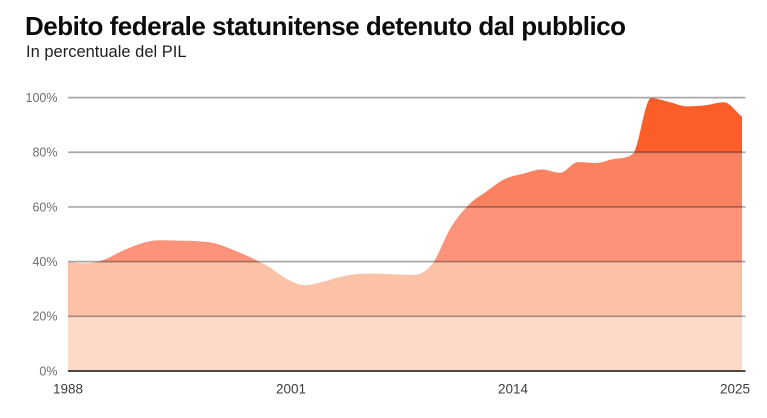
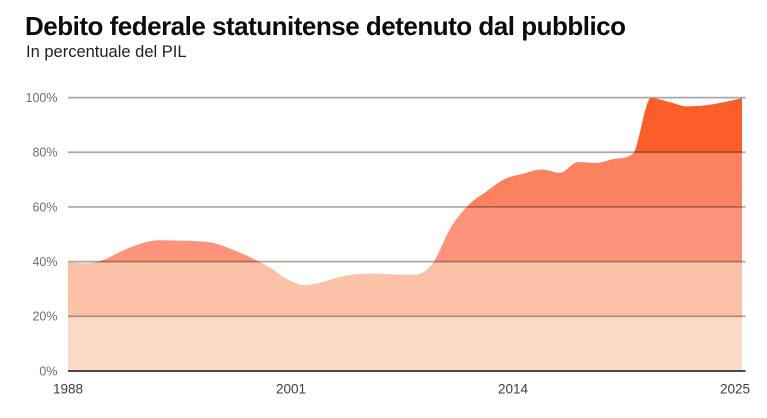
2025: 93% -> 100%
